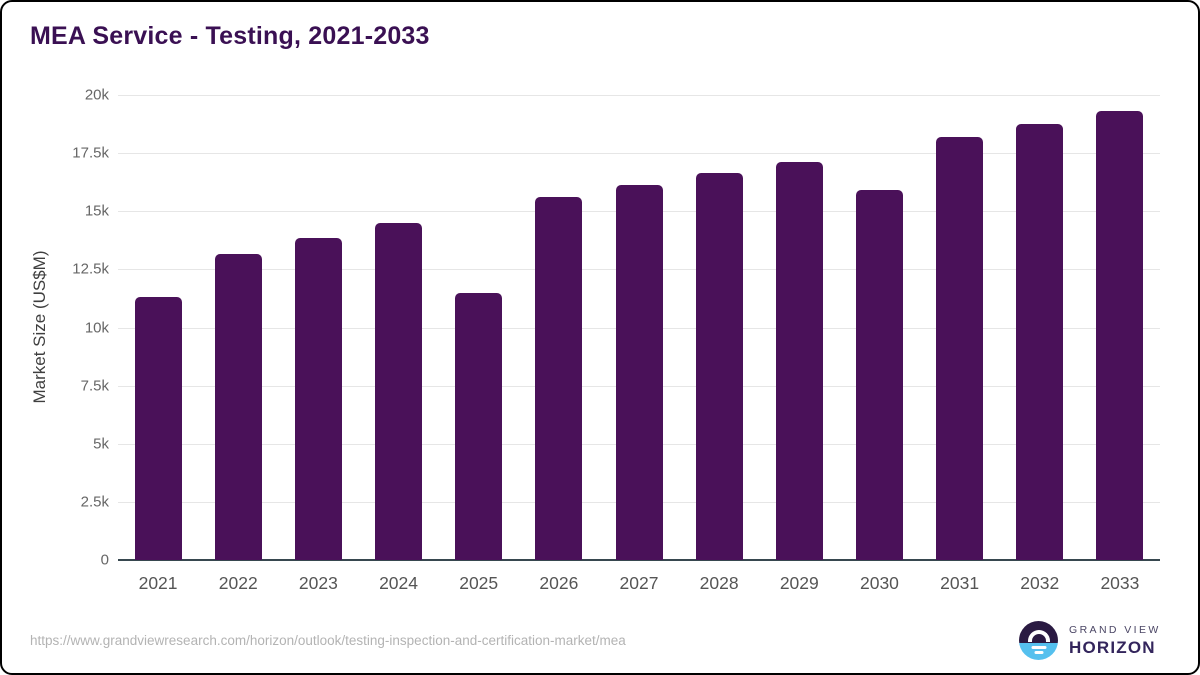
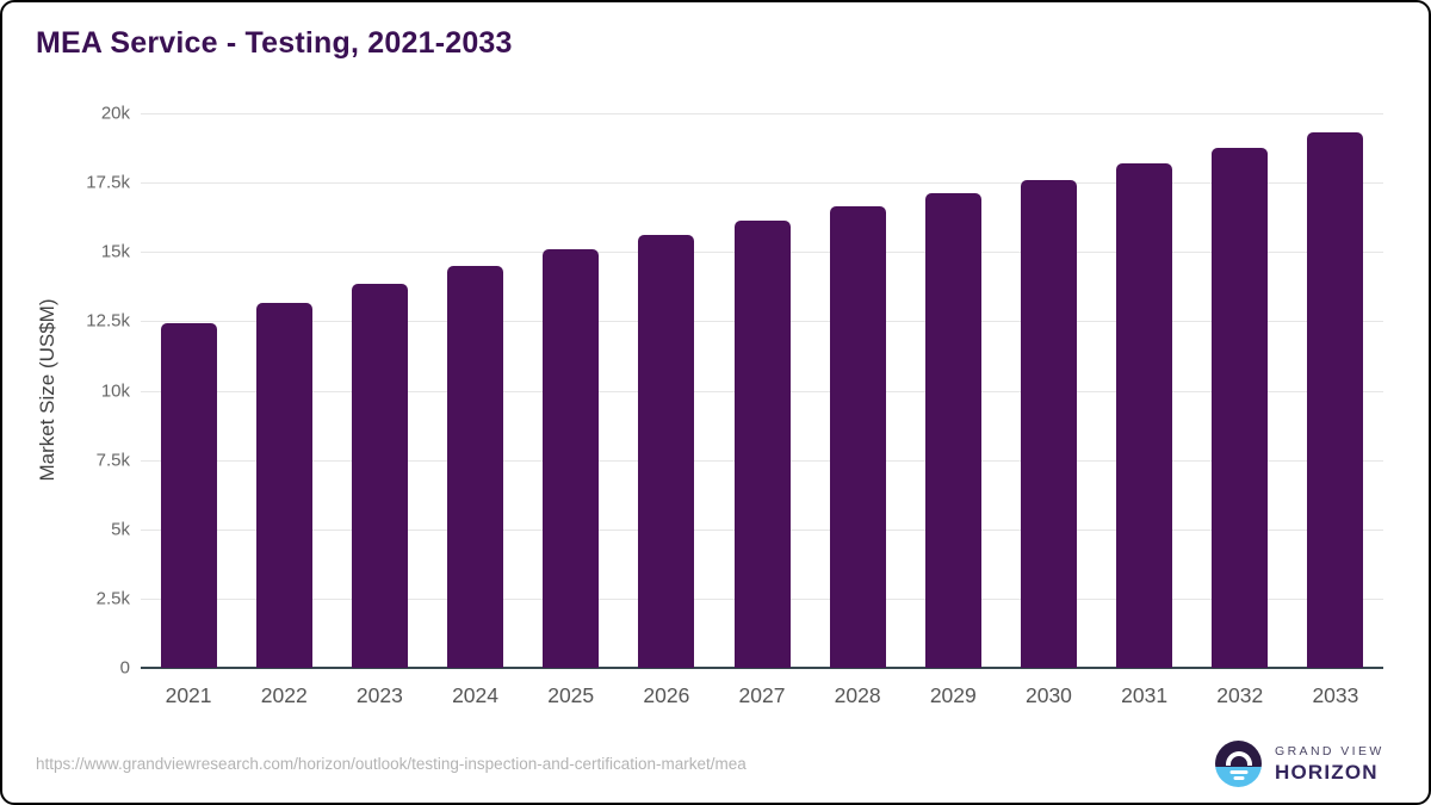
2021: 11.3k -> 12.4k
2025: 11.5k -> 15.1k
2030: 15.9k -> 17.6k
